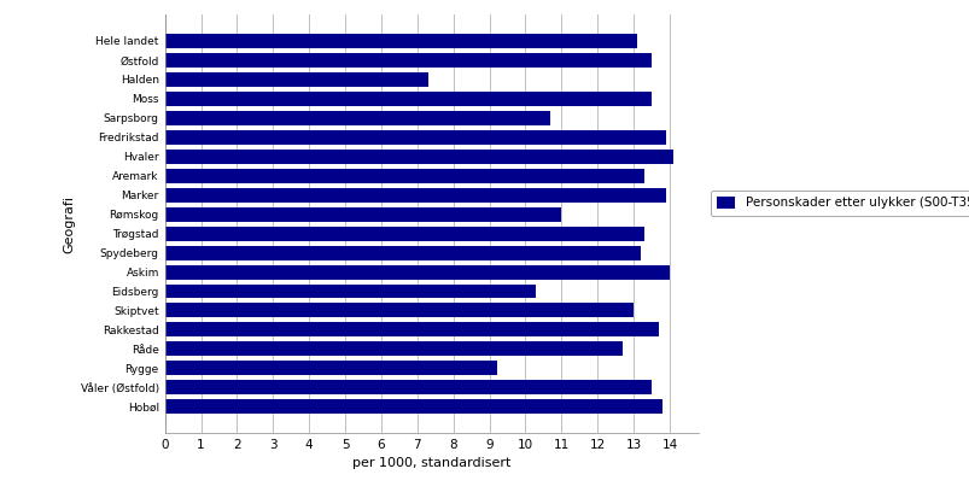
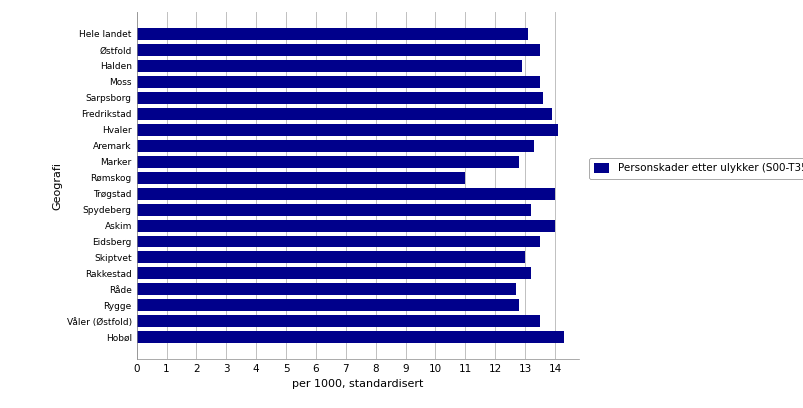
Halden: 7.3 -> 12.9
Sarpsborg: 10.7 -> 13.6
Marker: 13.9 -> 12.8
Trøgstad: 13.3 -> 14.0
Eidsberg: 10.3 -> 13.5
Rakkestad: 13.7 -> 13.2
Rygge: 9.2 -> 12.8
Hobøl: 13.8 -> 14.3
